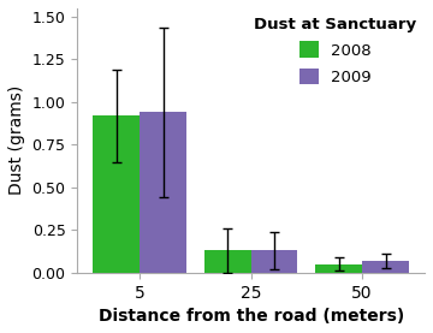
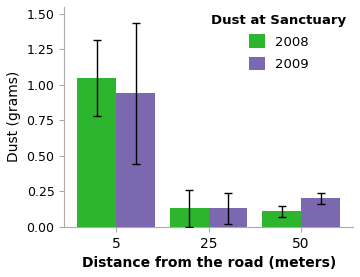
2008/5: 0.92 -> 1.05
2008/50: 0.05 -> 0.11
2009/50: 0.07 -> 0.20
